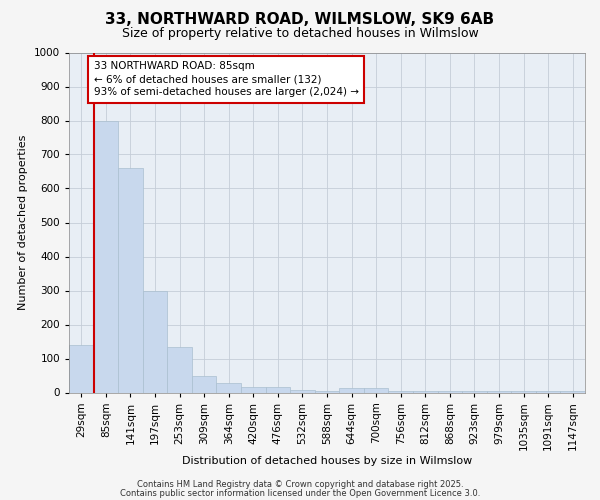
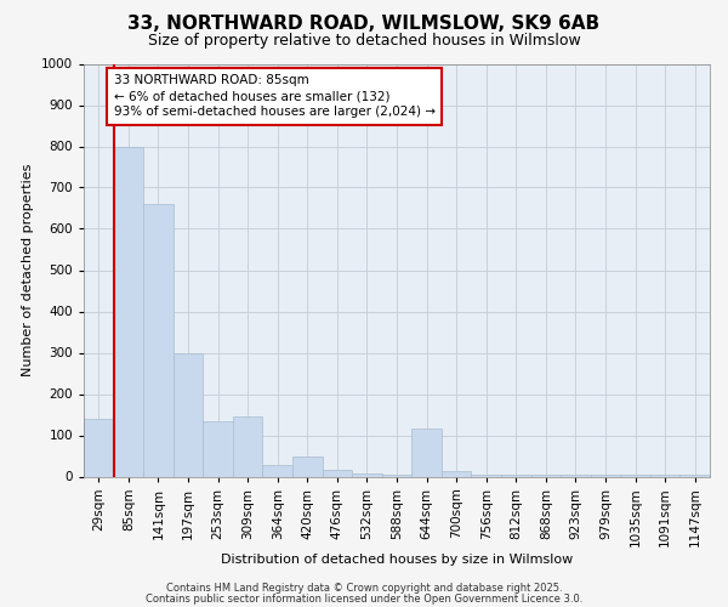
309sqm: 50 -> 145
420sqm: 15 -> 50
644sqm: 12 -> 115
